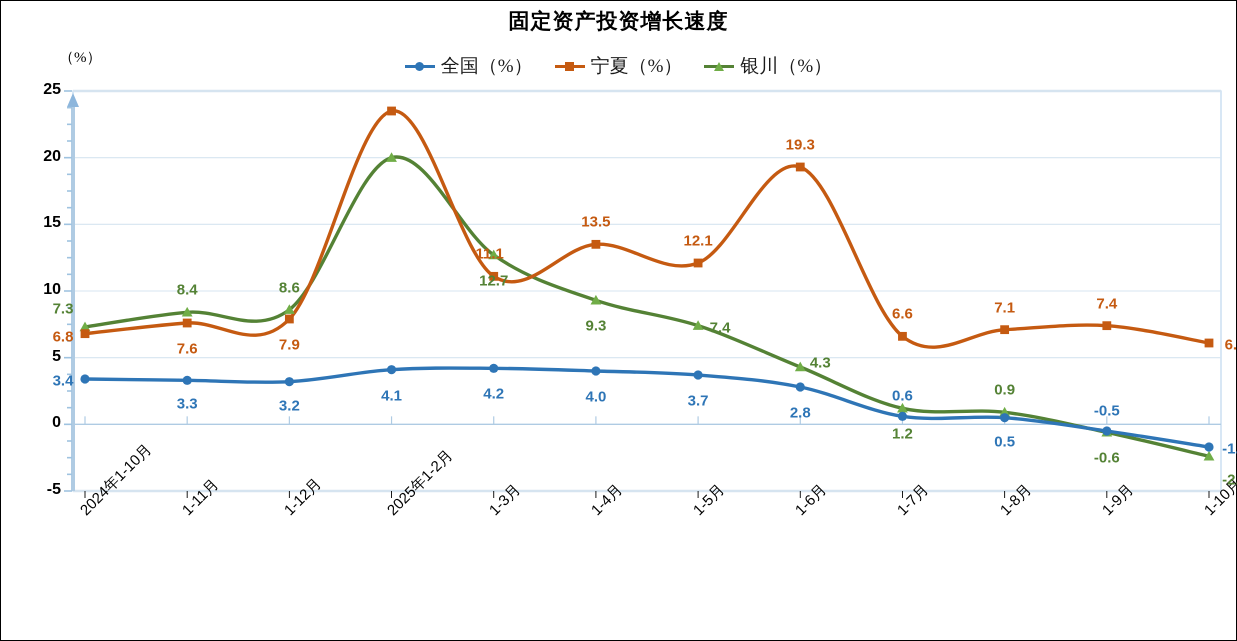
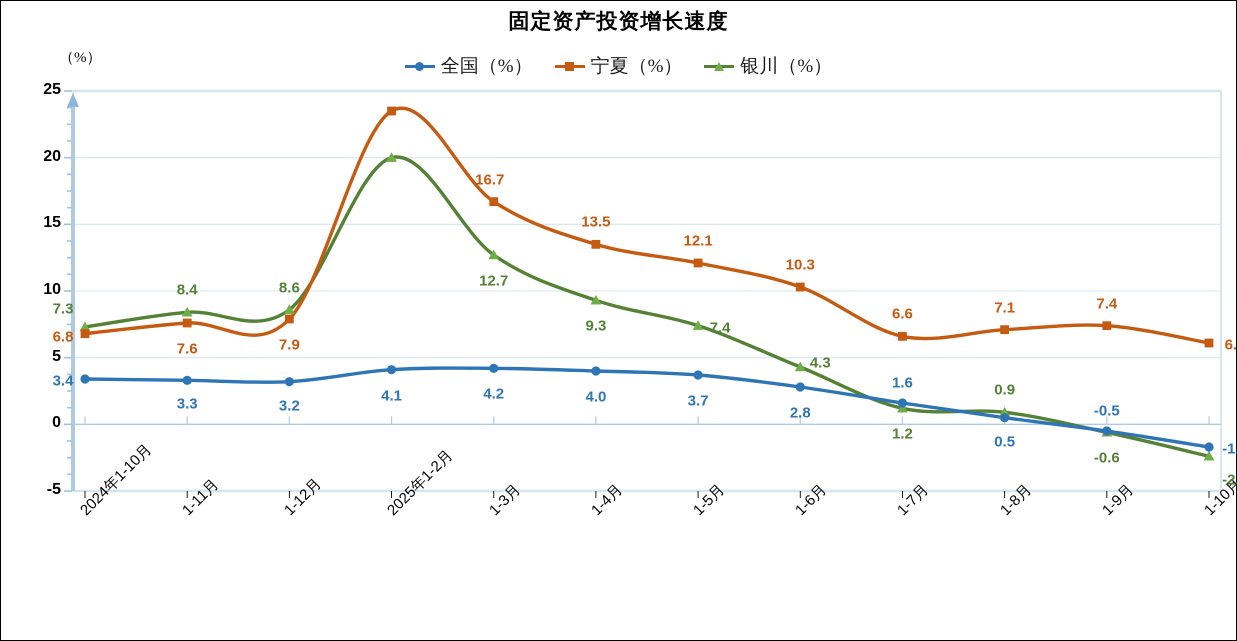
宁夏（%）/1-3月: 11.1 -> 16.7
宁夏（%）/1-6月: 19.3 -> 10.3
全国（%）/1-7月: 0.6 -> 1.6
